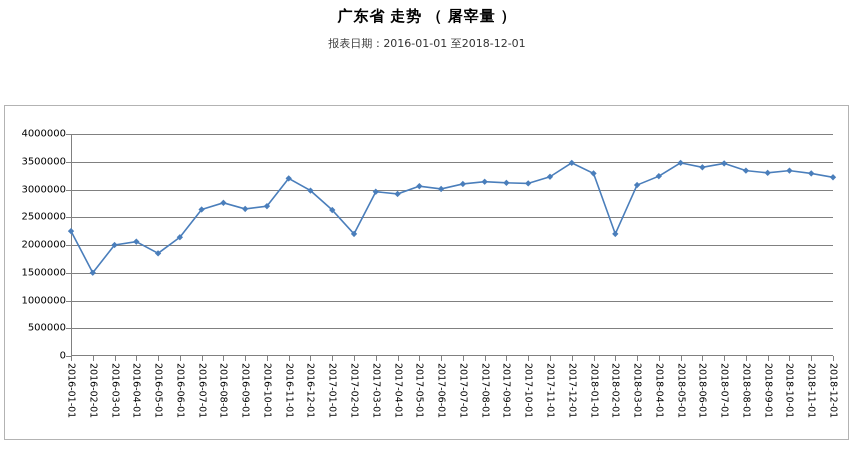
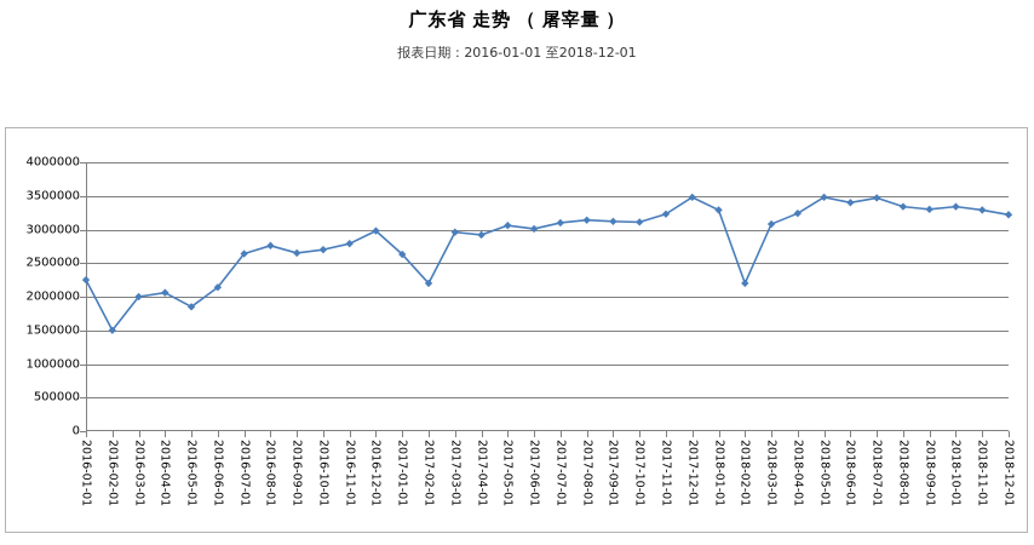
2016-11-01: 3200000 -> 2800000
